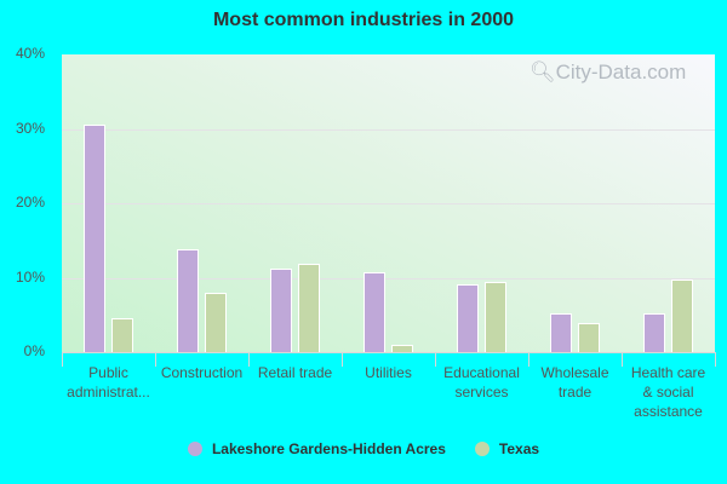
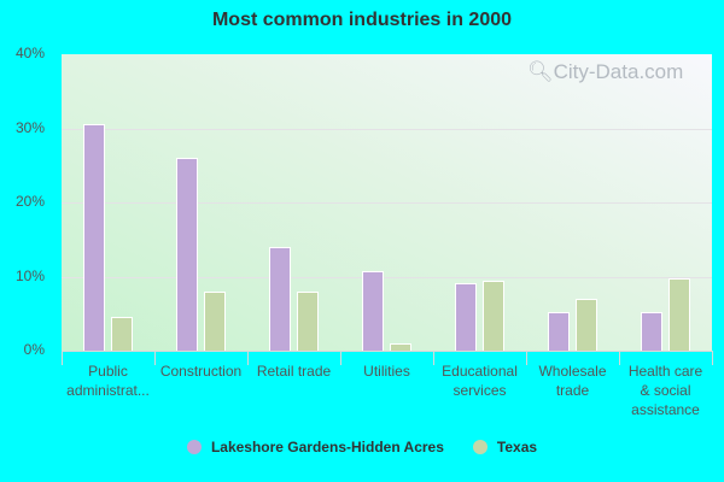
Lakeshore Gardens-Hidden Acres/Construction: 14% -> 26%
Lakeshore Gardens-Hidden Acres/Retail trade: 11% -> 14%
Texas/Retail trade: 12% -> 8%
Texas/Wholesale trade: 4% -> 7%
